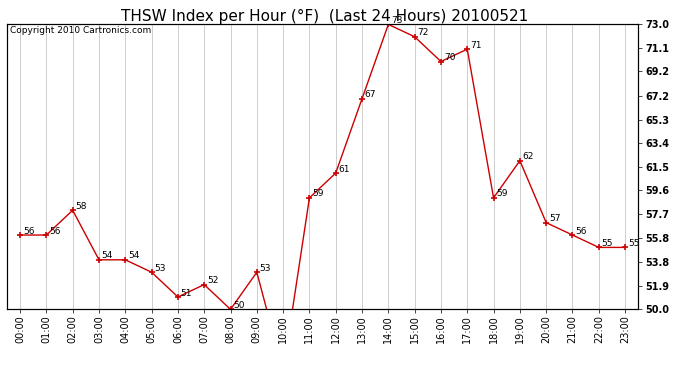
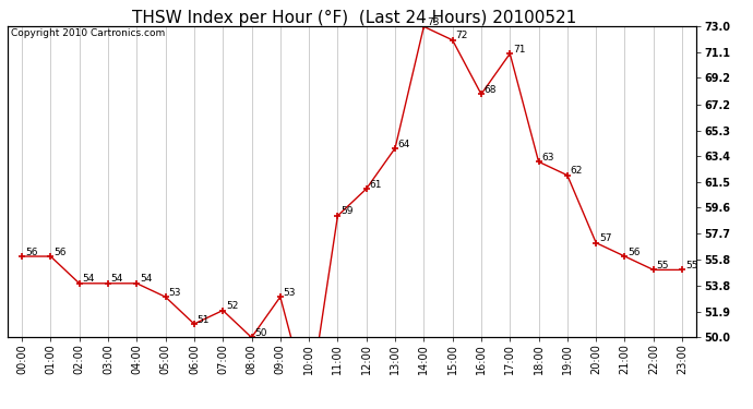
02:00: 58 -> 54
13:00: 67 -> 64
16:00: 70 -> 68
18:00: 59 -> 63
